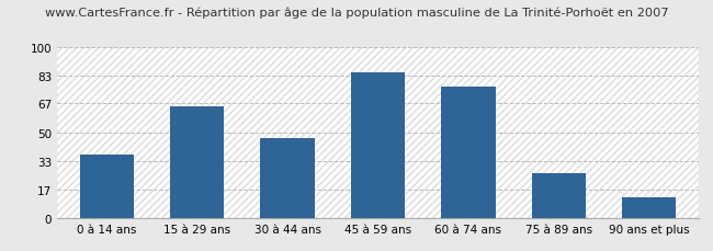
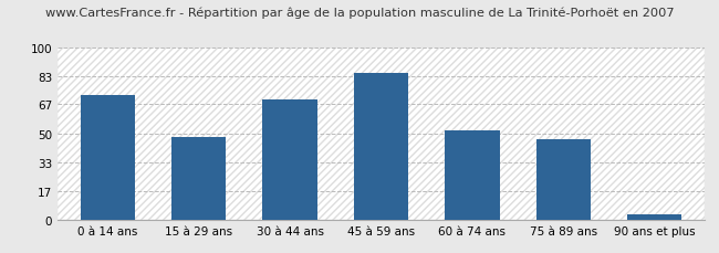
0 à 14 ans: 37 -> 72
15 à 29 ans: 65 -> 48
30 à 44 ans: 47 -> 70
60 à 74 ans: 77 -> 52
75 à 89 ans: 26 -> 47
90 ans et plus: 12 -> 3
